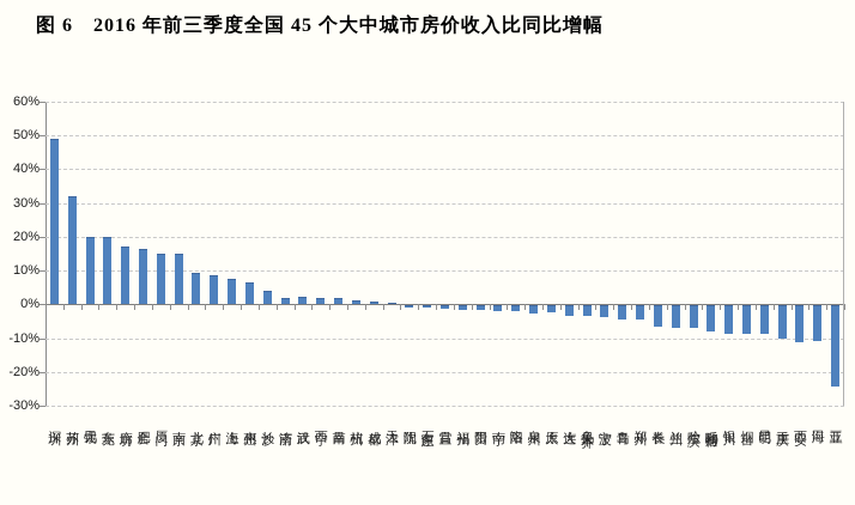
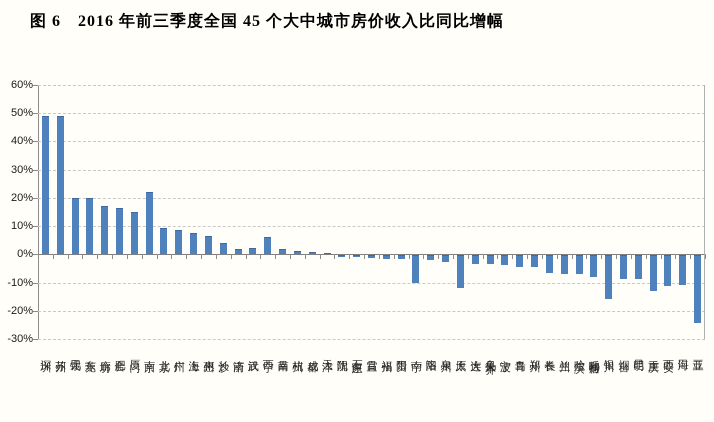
苏州: 32% -> 49%
南京: 15% -> 22%
西宁: 2% -> 6%
南宁: -2% -> -10%
太原: -2% -> -12%
银川: -9% -> -16%
重庆: -10% -> -13%
